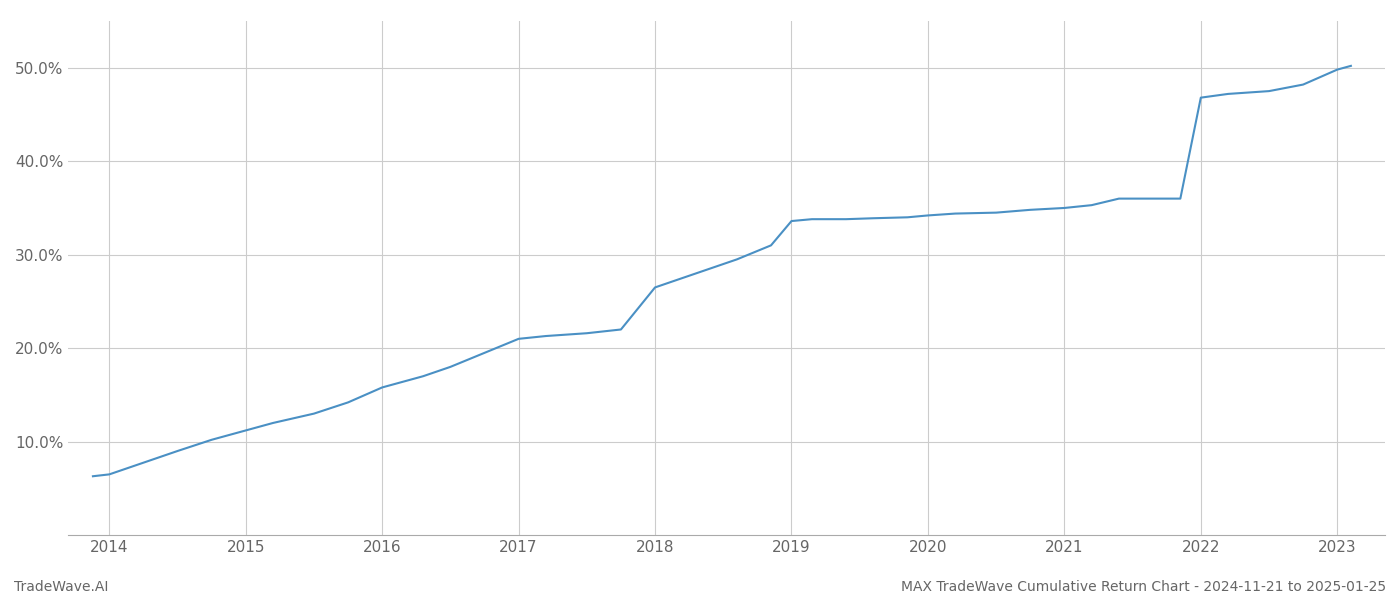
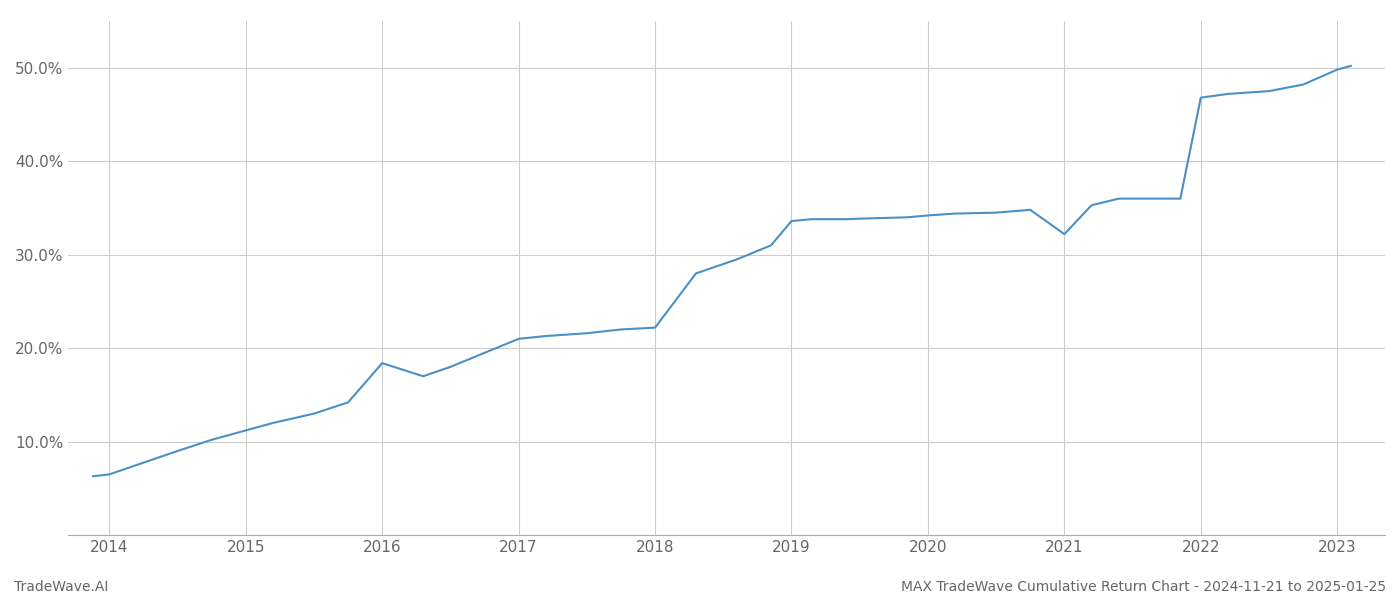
2016: 15.8% -> 18.4%
2018: 26.5% -> 22.2%
2021: 35.0% -> 32.2%
